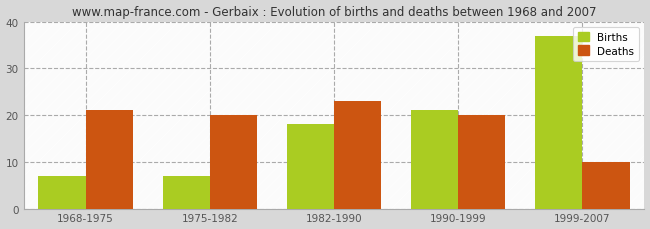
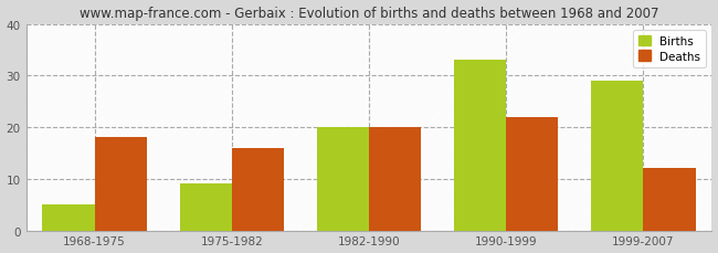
Births/1968-1975: 7 -> 5
Deaths/1968-1975: 21 -> 18
Births/1975-1982: 7 -> 9
Deaths/1975-1982: 20 -> 16
Births/1982-1990: 18 -> 20
Deaths/1982-1990: 23 -> 20
Births/1990-1999: 21 -> 33
Deaths/1990-1999: 20 -> 22
Births/1999-2007: 37 -> 29
Deaths/1999-2007: 10 -> 12
